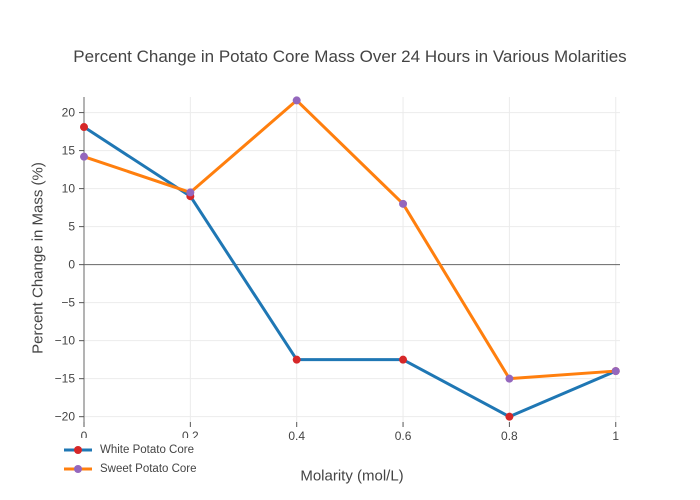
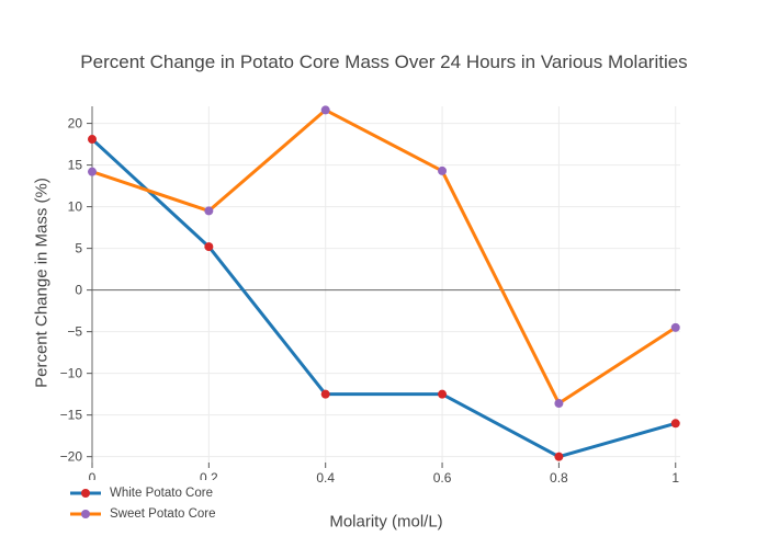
White Potato Core/0.2: 9 -> 5
Sweet Potato Core/0.6: 8 -> 14
Sweet Potato Core/0.8: -15 -> -14
White Potato Core/1: -14 -> -16
Sweet Potato Core/1: -14 -> -4
